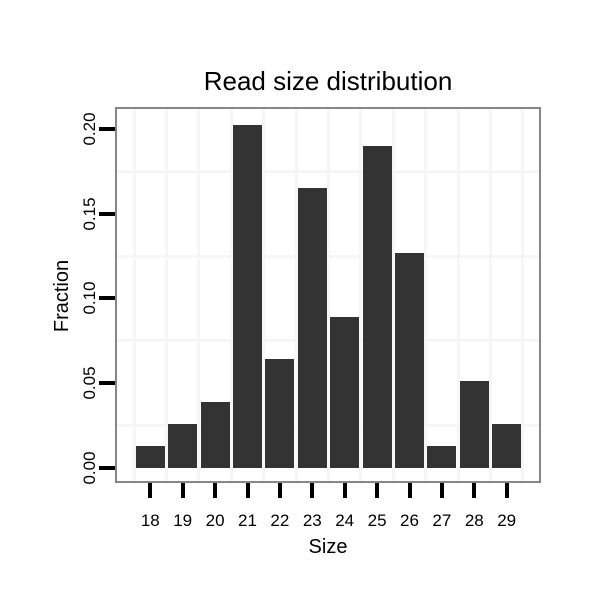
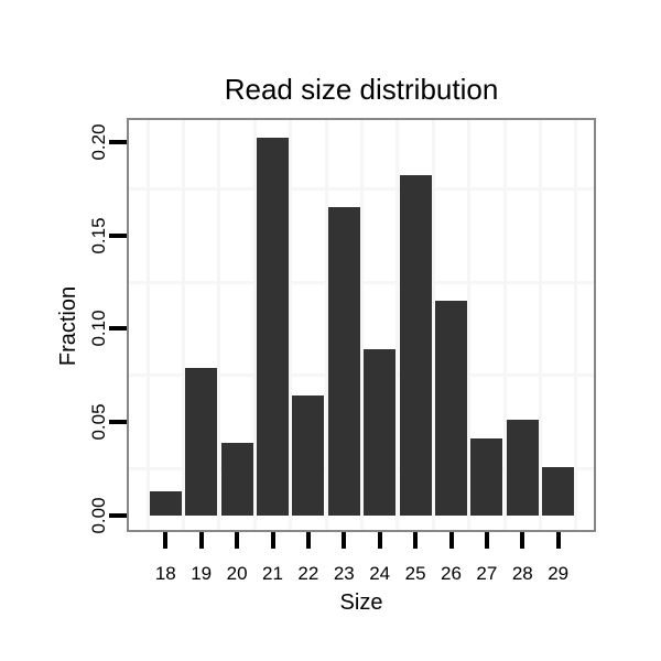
19: 0.026 -> 0.079
25: 0.190 -> 0.182
26: 0.127 -> 0.115
27: 0.013 -> 0.041
